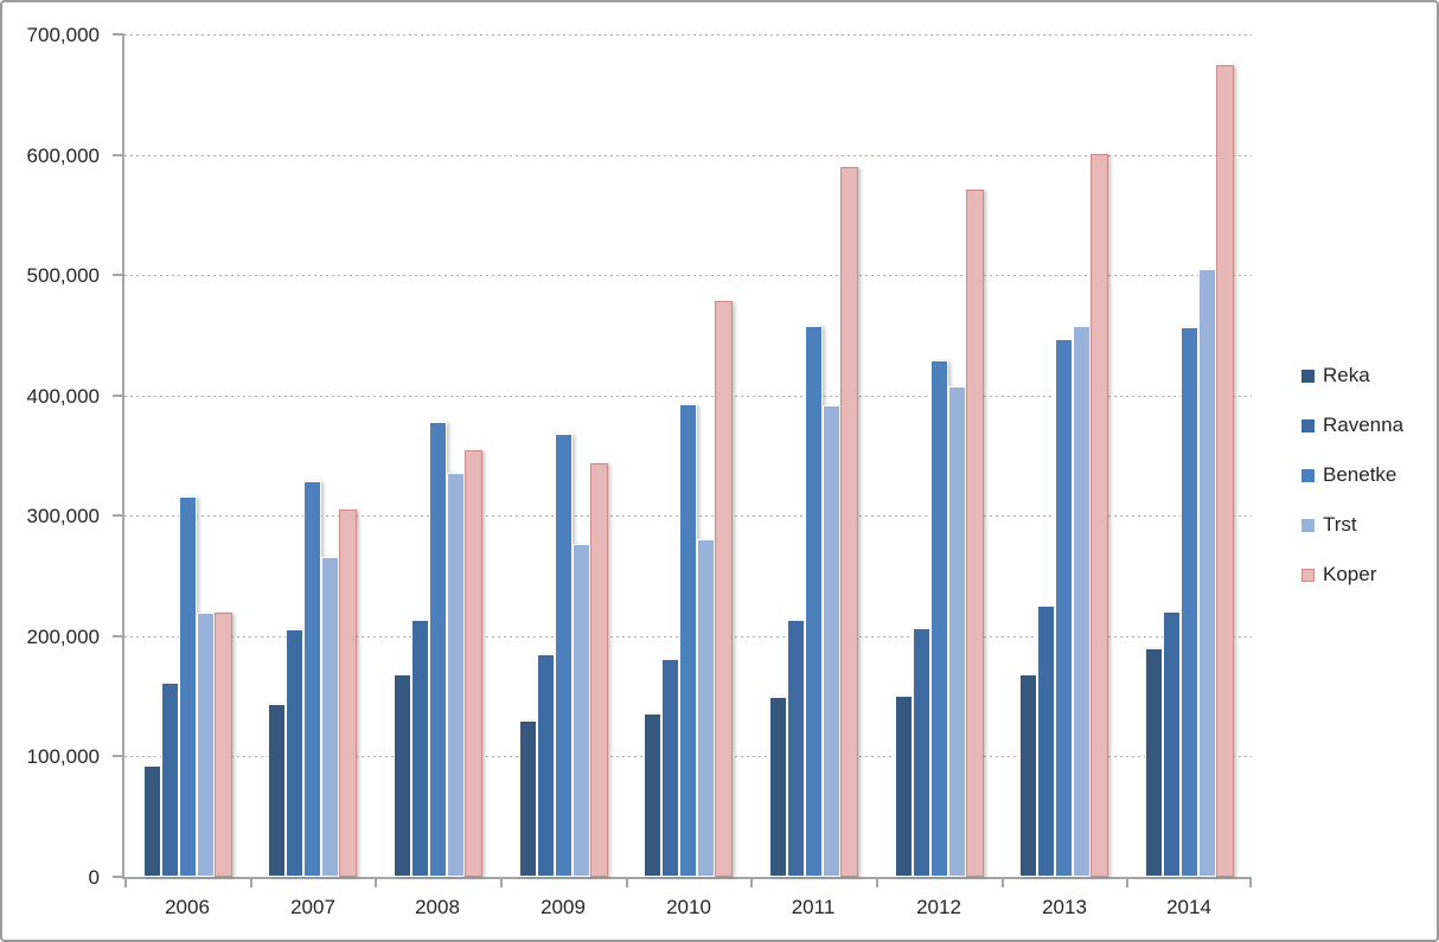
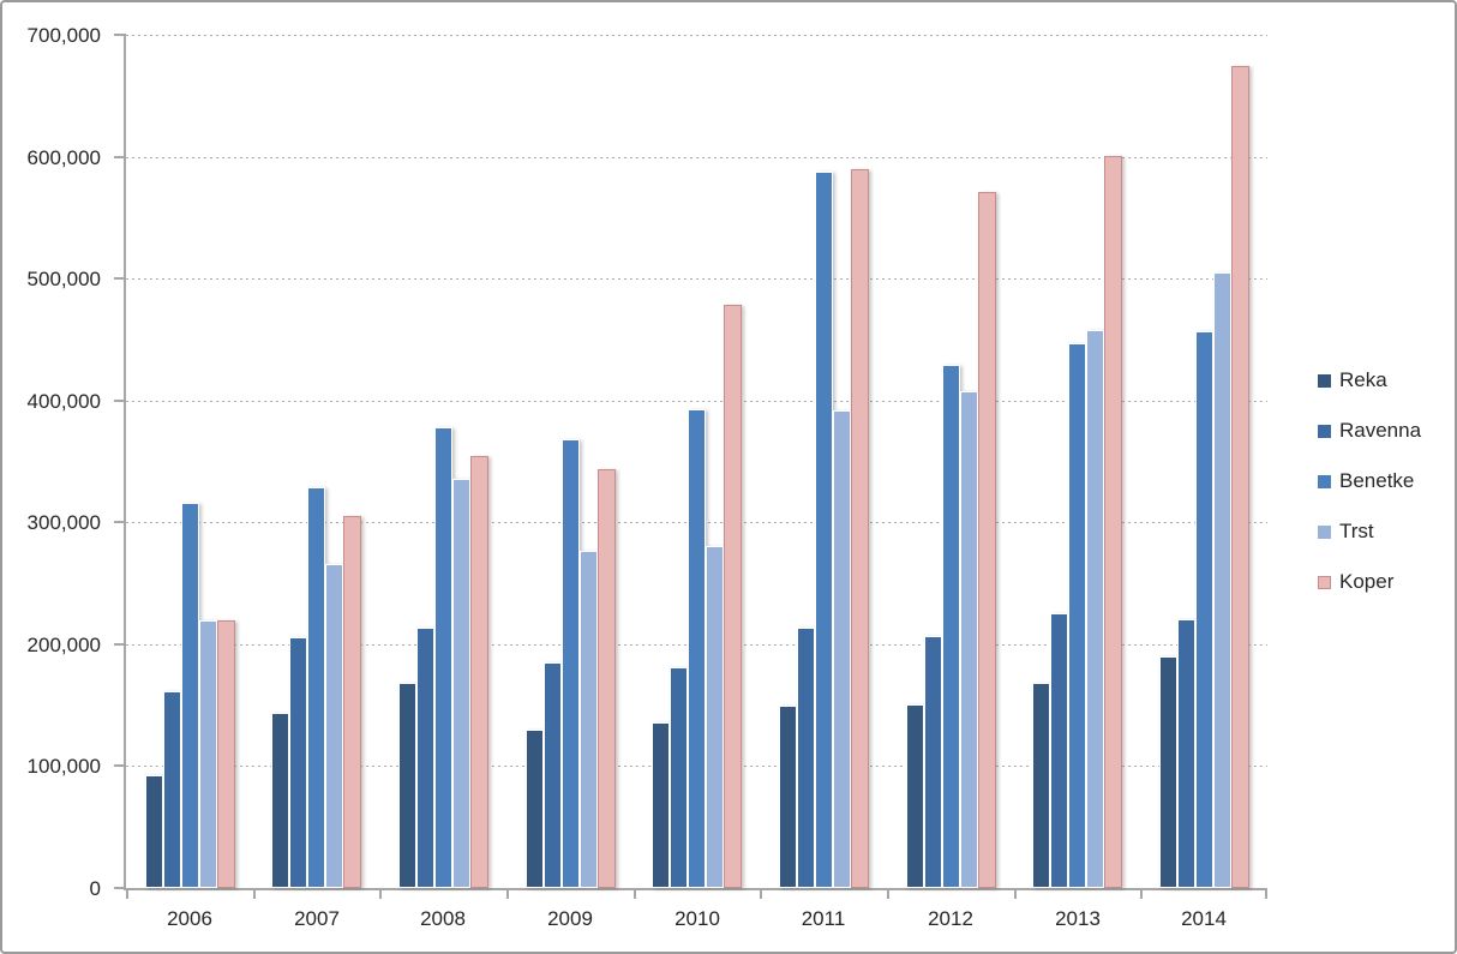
Benetke/2011: 458000 -> 588000
